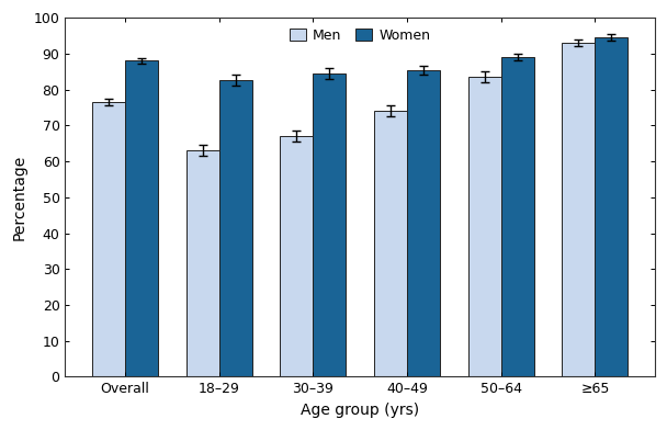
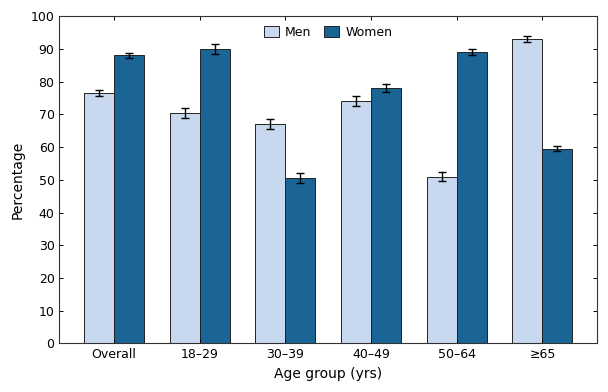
Men/18–29: 63.0 -> 70.5
Women/18–29: 82.5 -> 90.0
Women/30–39: 84.5 -> 50.5
Women/40–49: 85.5 -> 78.0
Men/50–64: 83.5 -> 51.0
Women/≥65: 94.5 -> 59.5
